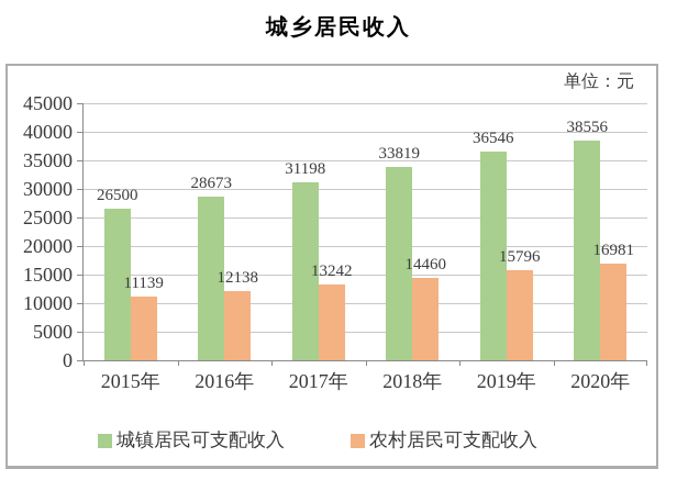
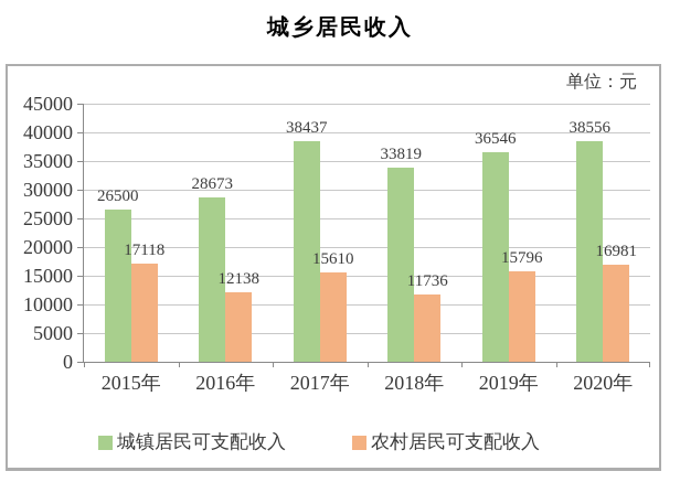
农村居民可支配收入/2015年: 11139 -> 17118
城镇居民可支配收入/2017年: 31198 -> 38437
农村居民可支配收入/2017年: 13242 -> 15610
农村居民可支配收入/2018年: 14460 -> 11736
